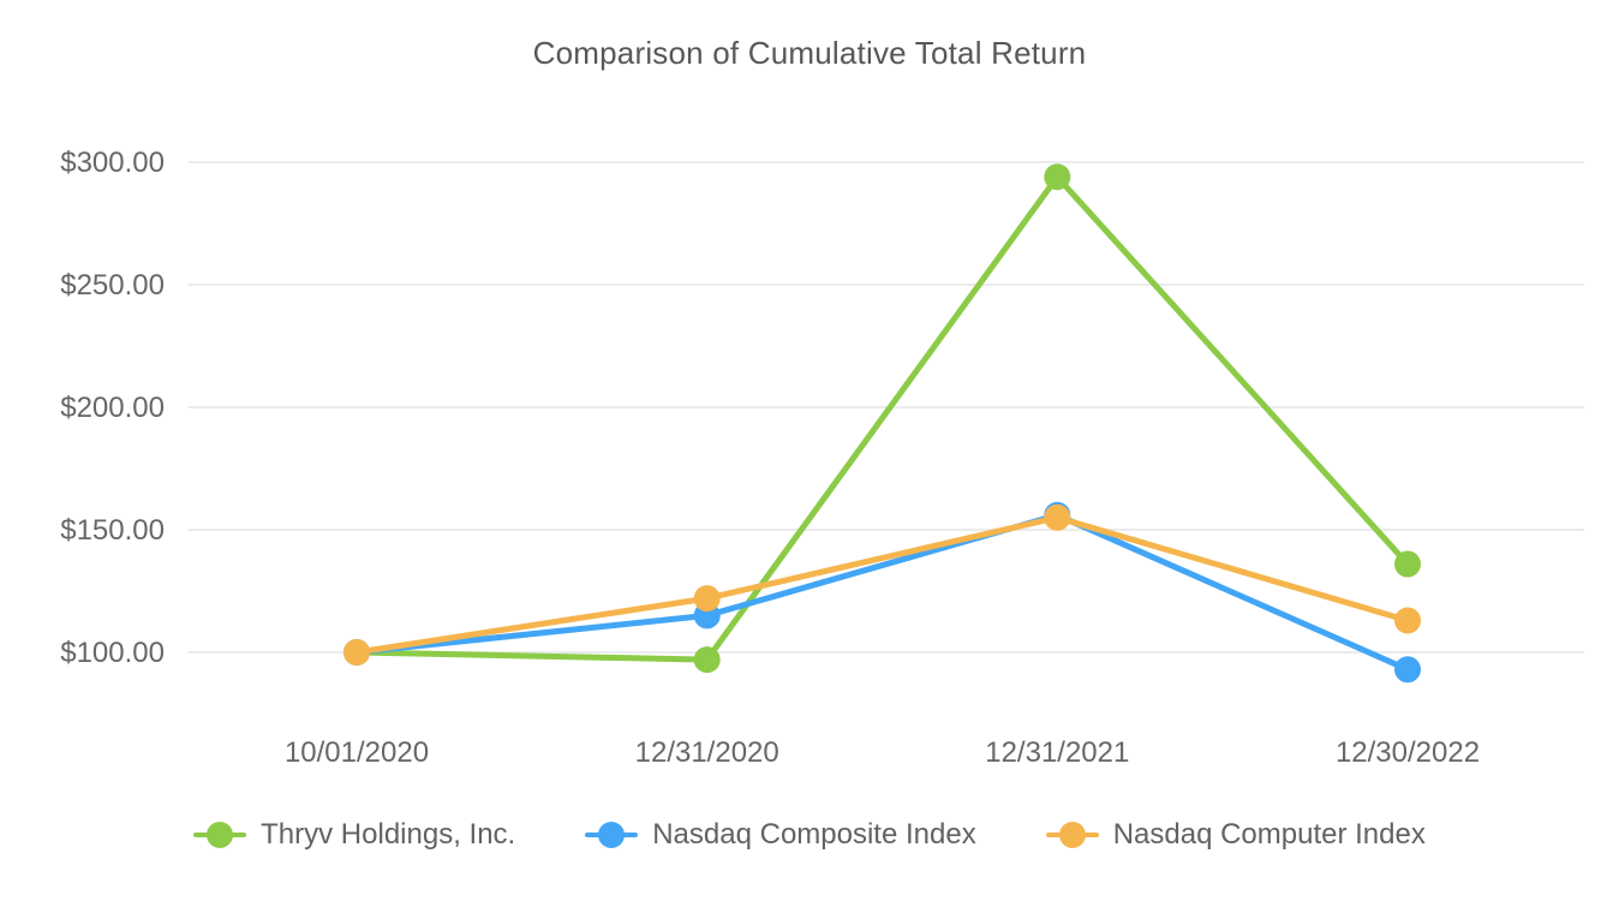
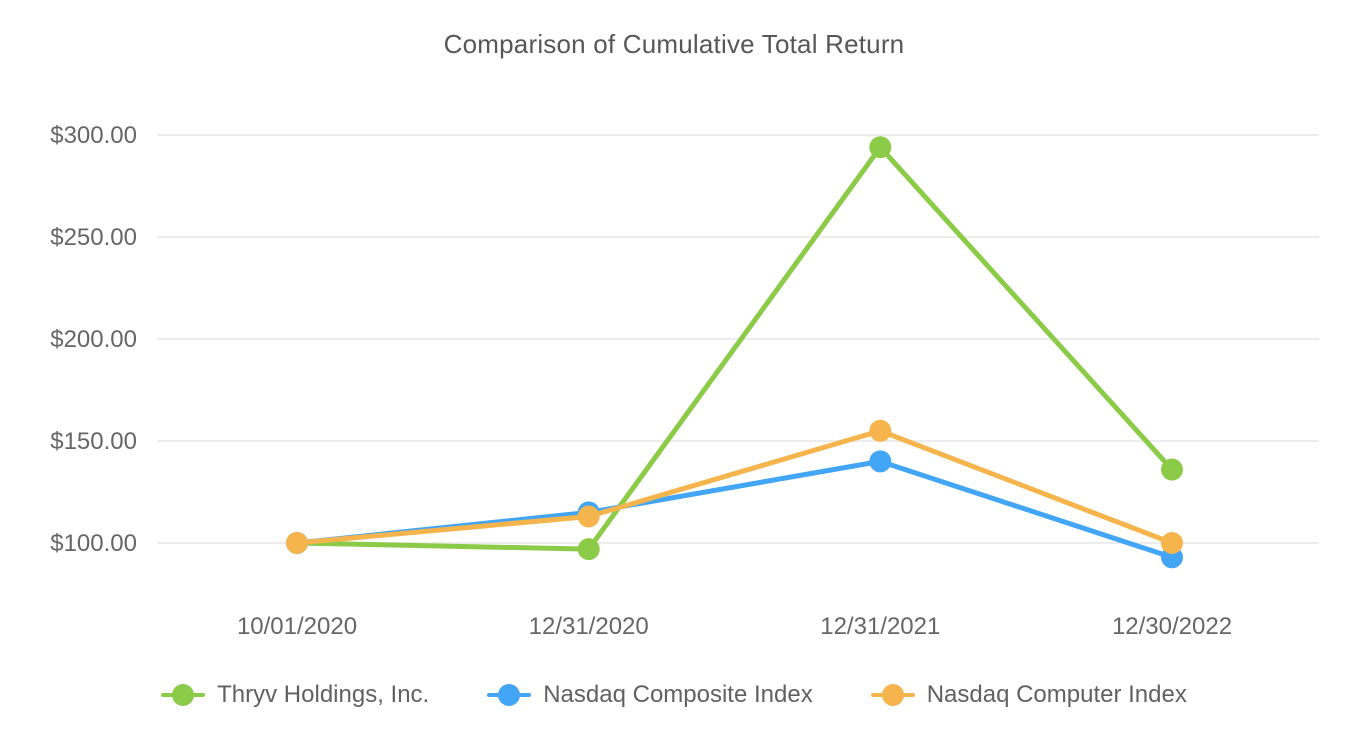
Nasdaq Computer Index/12/31/2020: $122 -> $113
Nasdaq Composite Index/12/31/2021: $156 -> $140
Nasdaq Computer Index/12/30/2022: $113 -> $100
